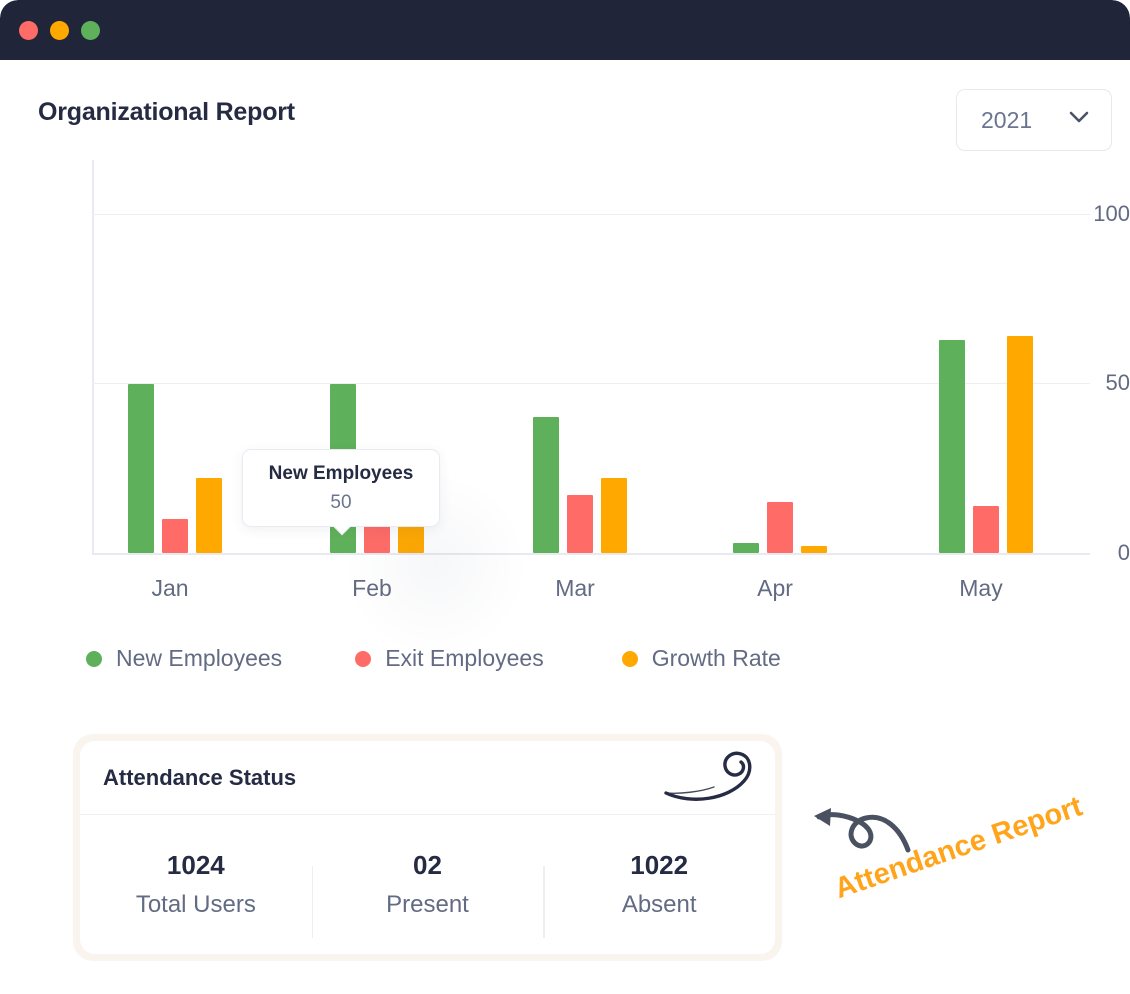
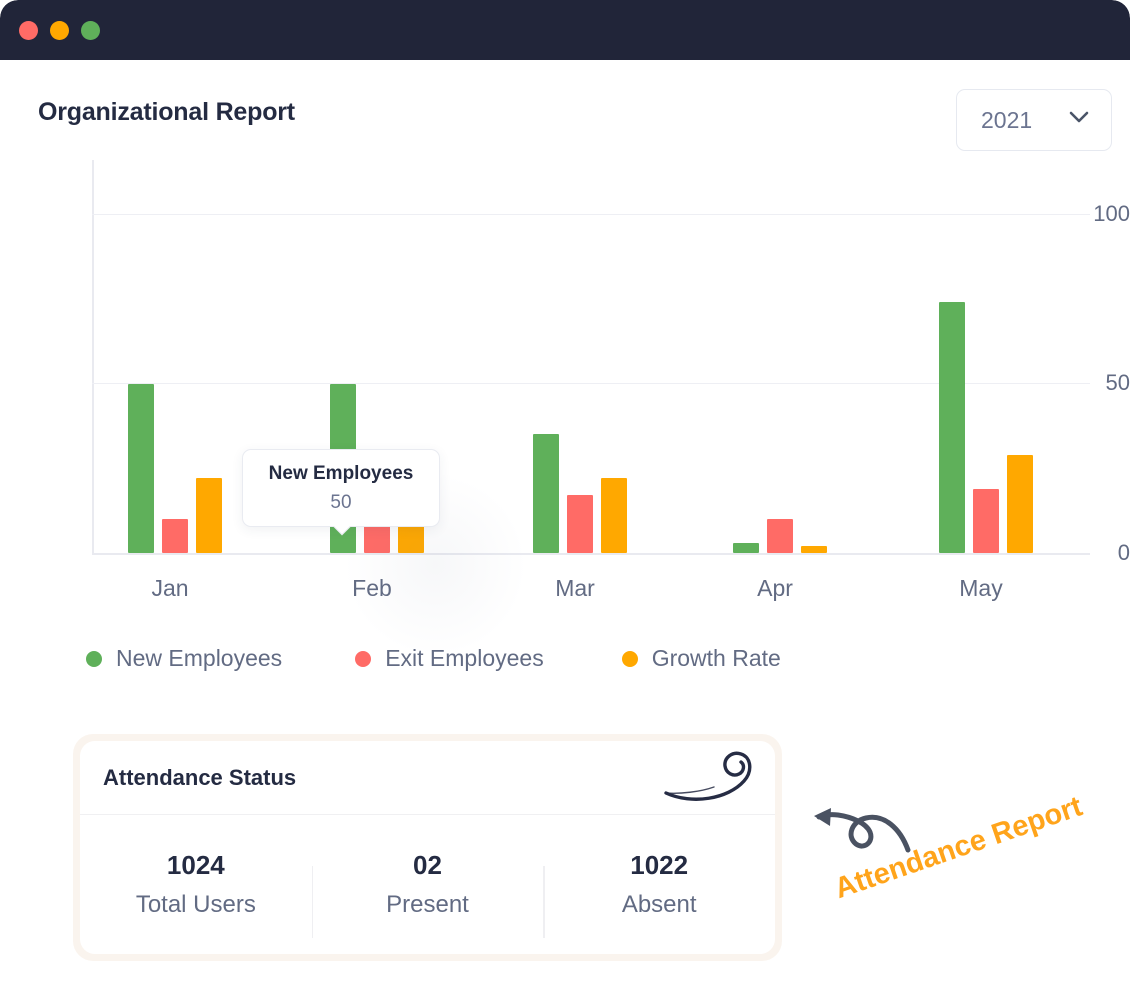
New Employees/Mar: 40 -> 35
Exit Employees/Apr: 15 -> 10
New Employees/May: 63 -> 74
Exit Employees/May: 14 -> 19
Growth Rate/May: 64 -> 29
